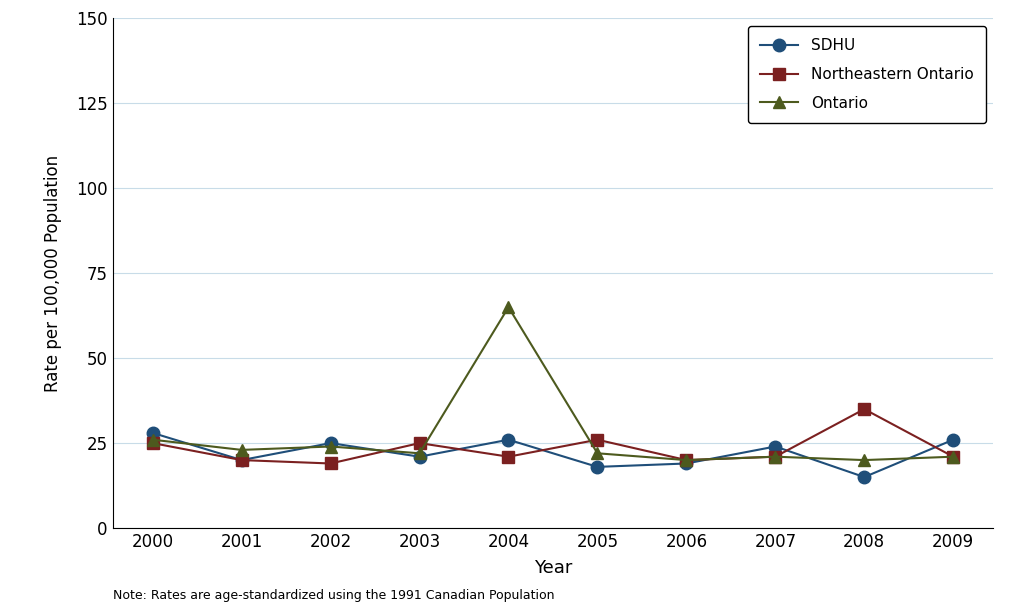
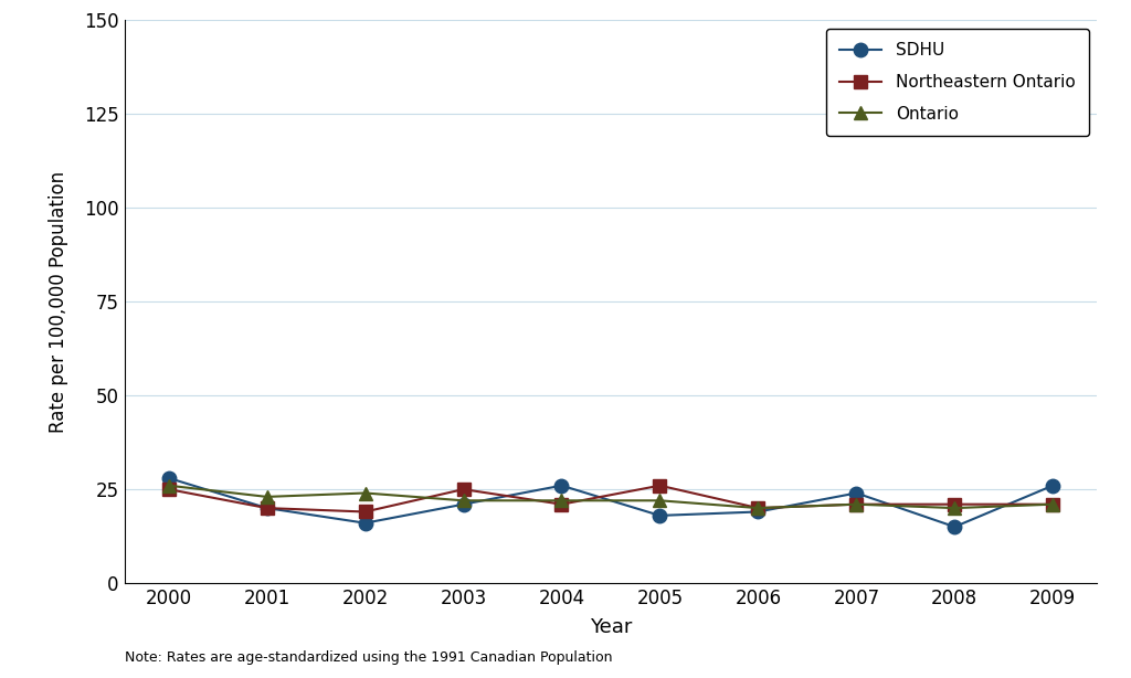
SDHU/2002: 25 -> 16
Ontario/2004: 65 -> 22
Northeastern Ontario/2008: 35 -> 21
